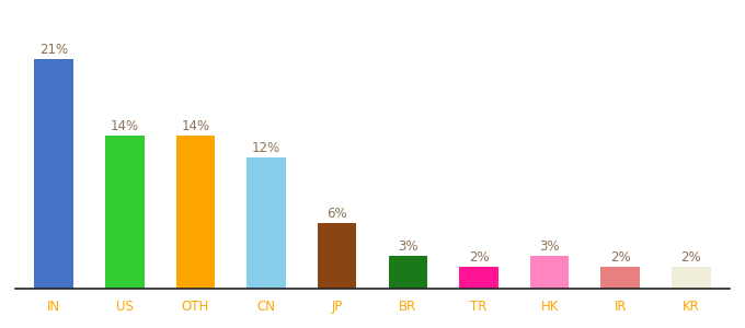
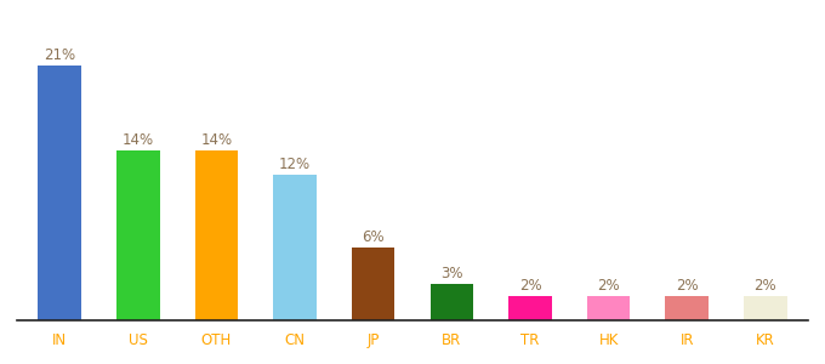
HK: 3% -> 2%
